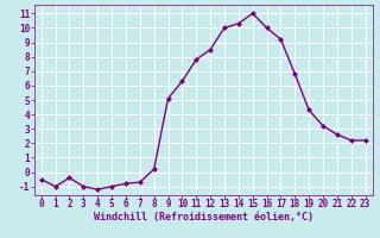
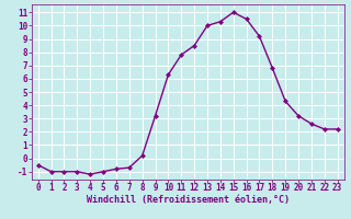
2: -0.4 -> -1.0
9: 5.1 -> 3.2
16: 10.0 -> 10.5
